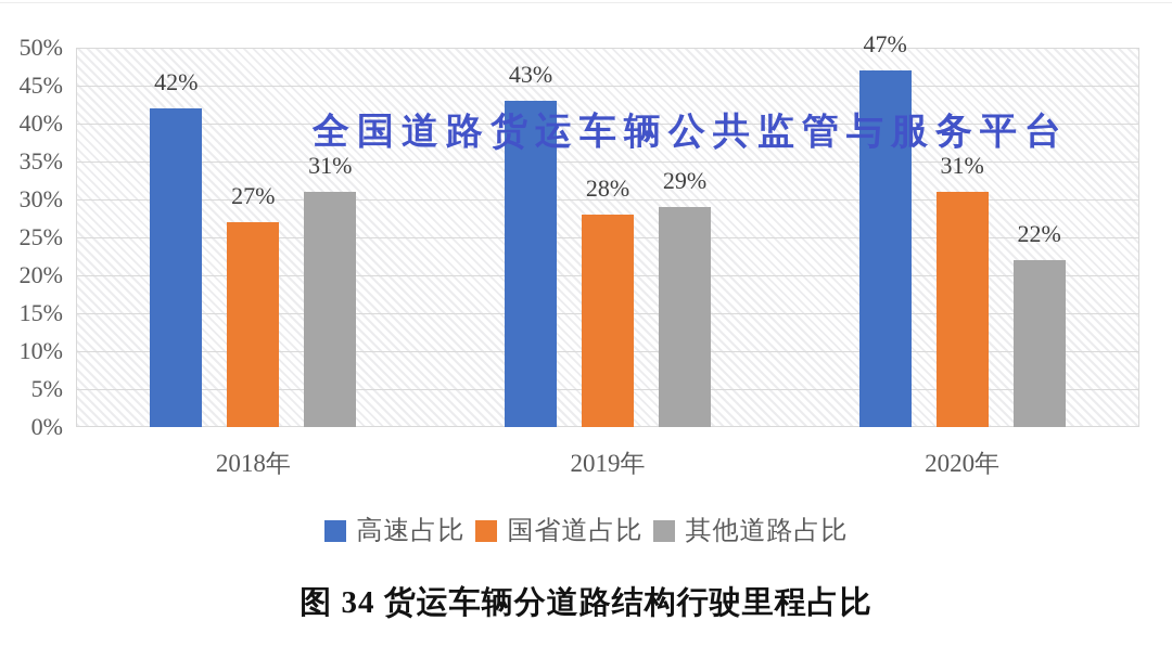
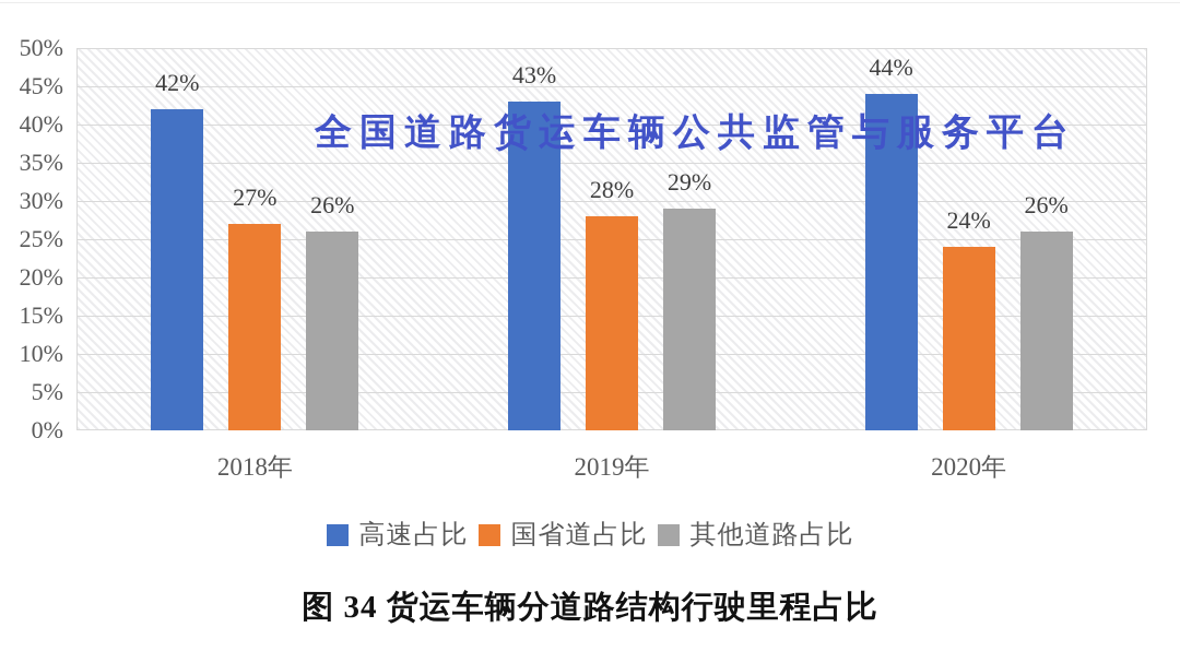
其他道路占比/2018年: 31% -> 26%
高速占比/2020年: 47% -> 44%
国省道占比/2020年: 31% -> 24%
其他道路占比/2020年: 22% -> 26%
